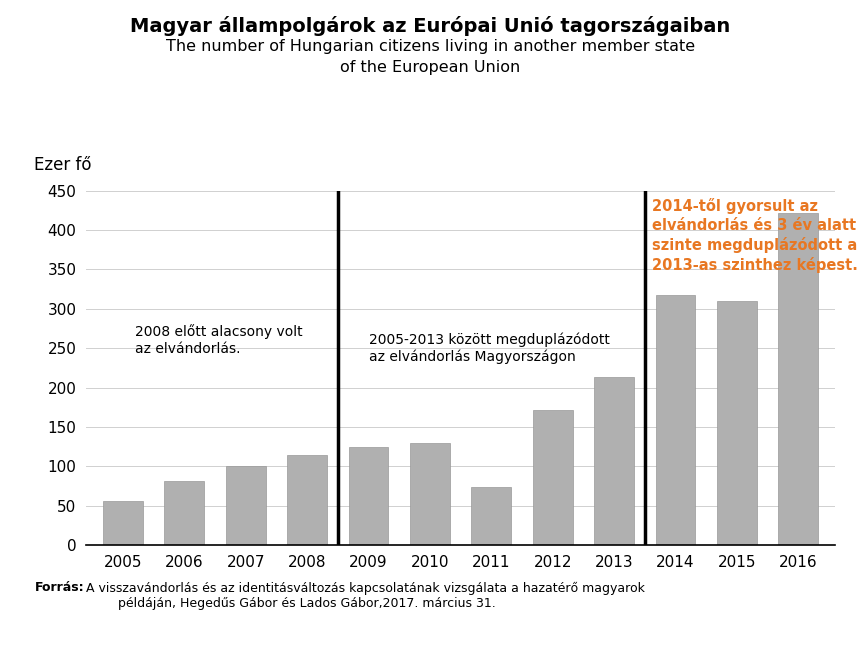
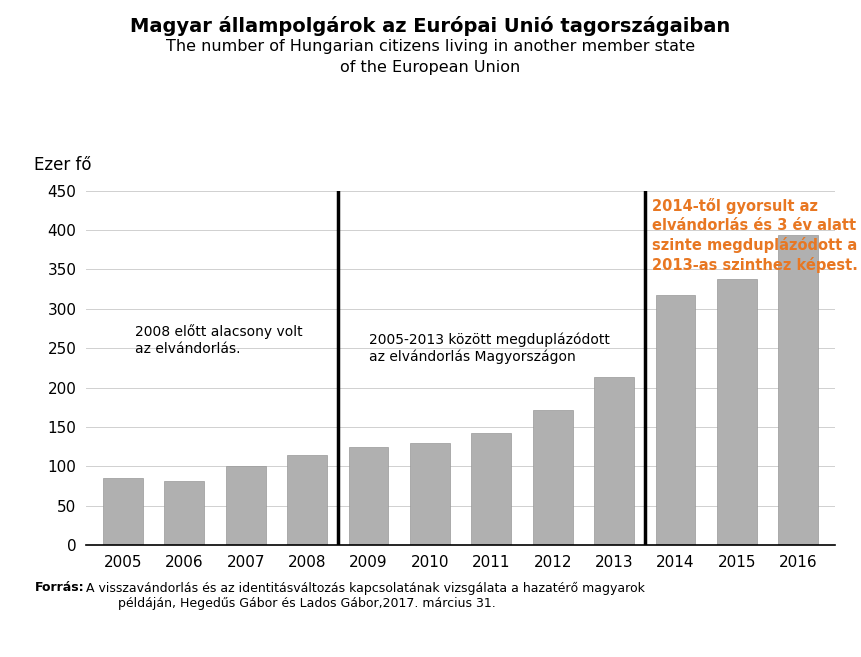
2005: 56 -> 85
2011: 74 -> 143
2015: 310 -> 338
2016: 422 -> 393
